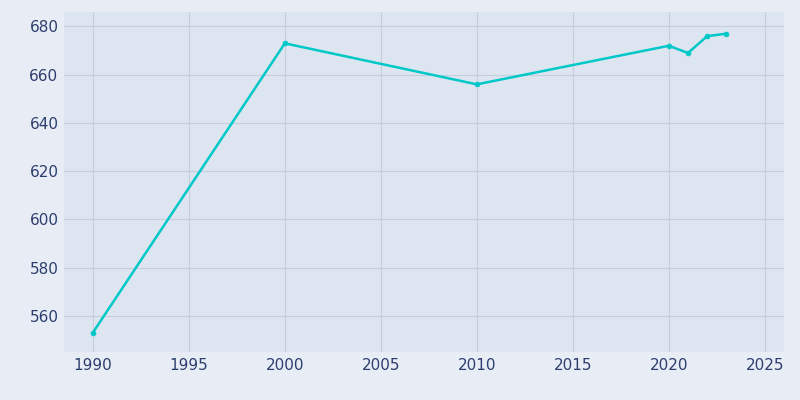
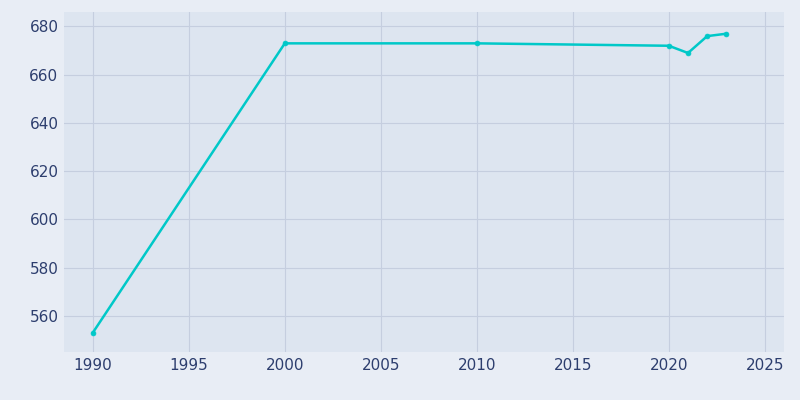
2010: 656 -> 673
